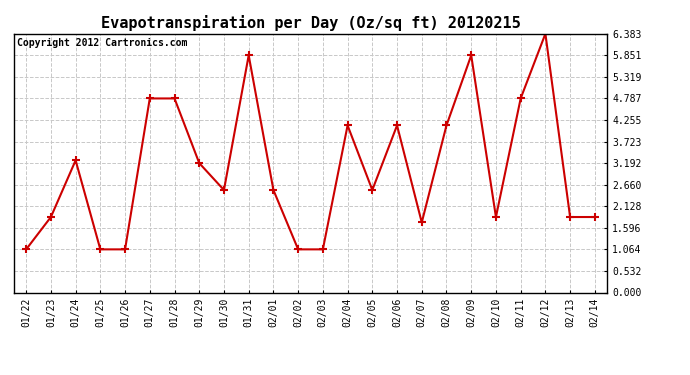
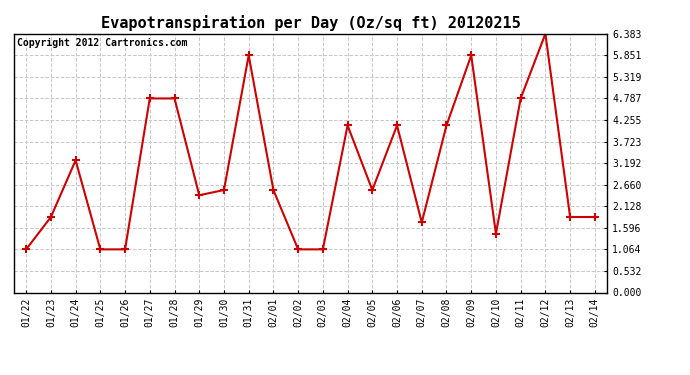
01/29: 3.19 -> 2.40
02/10: 1.86 -> 1.45
